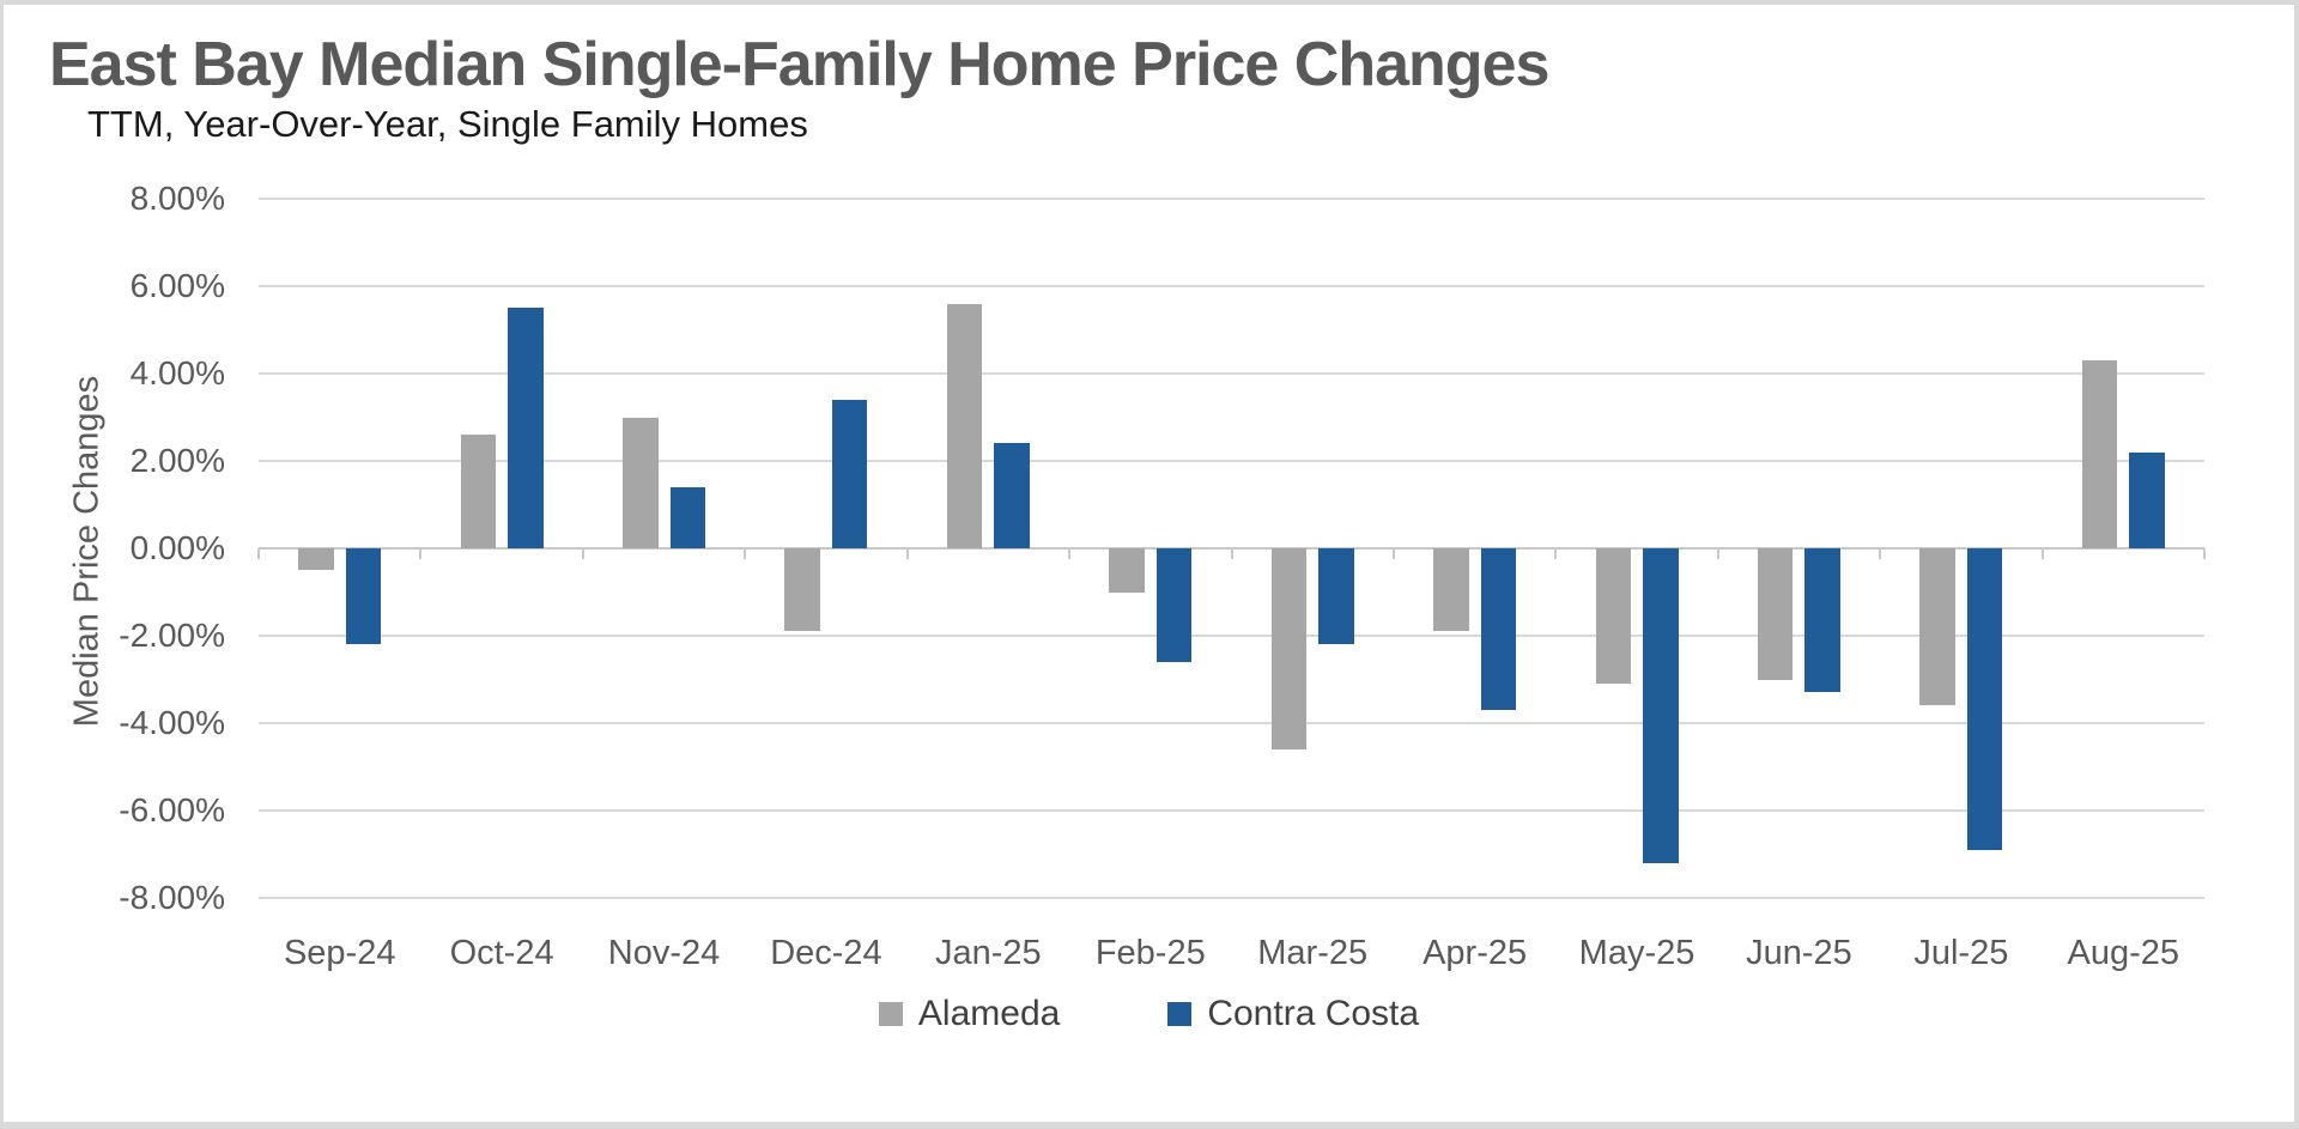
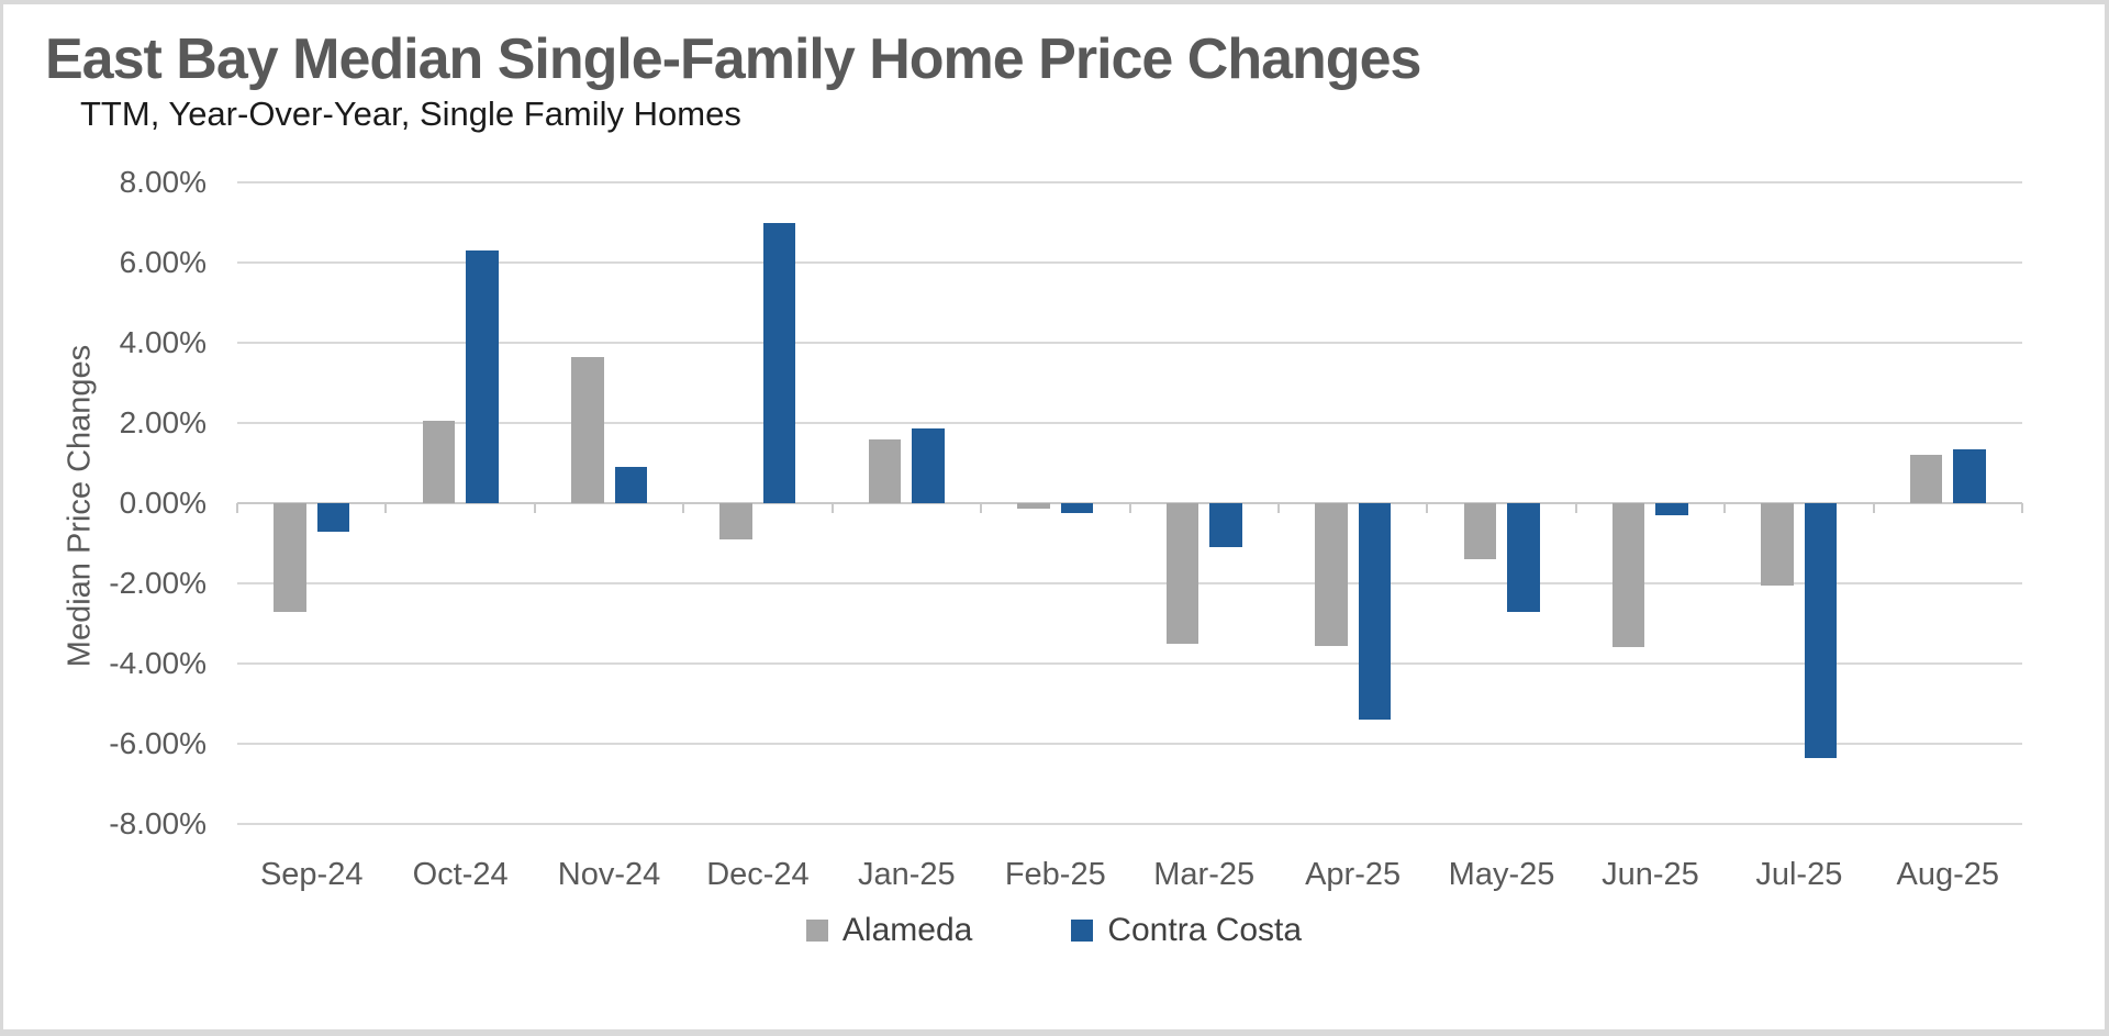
Alameda/Sep-24: -0.5% -> -2.7%
Contra Costa/Sep-24: -2.2% -> -0.7%
Alameda/Oct-24: 2.6% -> 2.0%
Contra Costa/Oct-24: 5.5% -> 6.3%
Alameda/Nov-24: 3.0% -> 3.6%
Contra Costa/Nov-24: 1.4% -> 0.9%
Alameda/Dec-24: -1.9% -> -0.9%
Contra Costa/Dec-24: 3.4% -> 7.0%
Alameda/Jan-25: 5.6% -> 1.6%
Contra Costa/Jan-25: 2.4% -> 1.9%
Alameda/Feb-25: -1.0% -> -0.1%
Contra Costa/Feb-25: -2.6% -> -0.2%
Alameda/Mar-25: -4.6% -> -3.5%
Contra Costa/Mar-25: -2.2% -> -1.1%
Alameda/Apr-25: -1.9% -> -3.5%
Contra Costa/Apr-25: -3.7% -> -5.4%
Alameda/May-25: -3.1% -> -1.4%
Contra Costa/May-25: -7.2% -> -2.7%
Alameda/Jun-25: -3.0% -> -3.6%
Contra Costa/Jun-25: -3.3% -> -0.3%
Alameda/Jul-25: -3.6% -> -2.0%
Contra Costa/Jul-25: -6.9% -> -6.3%
Alameda/Aug-25: 4.3% -> 1.2%
Contra Costa/Aug-25: 2.2% -> 1.4%
